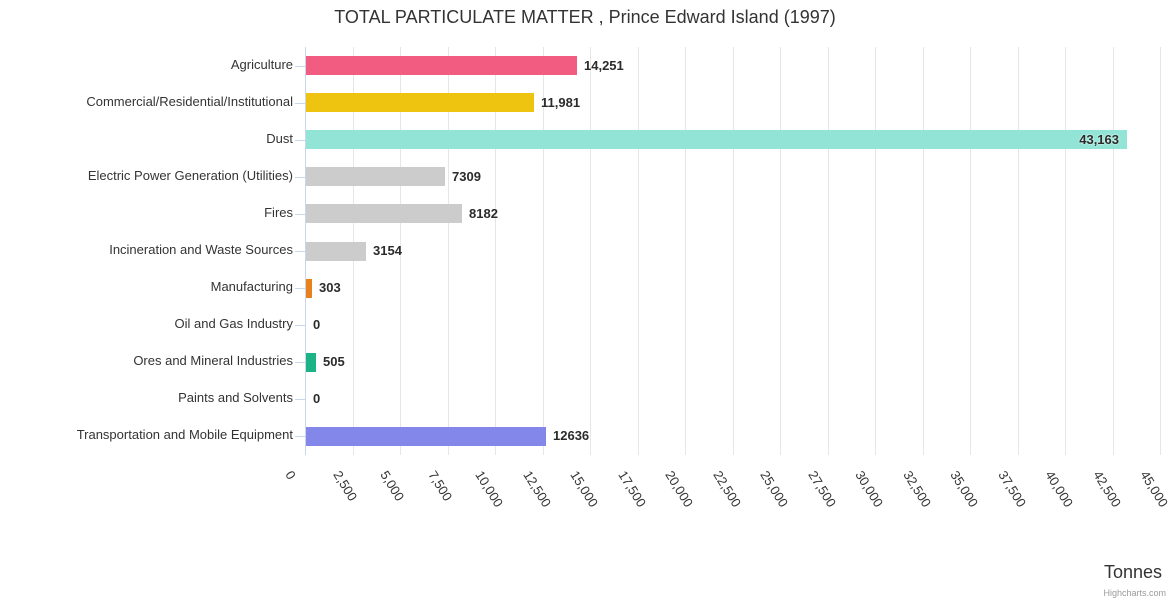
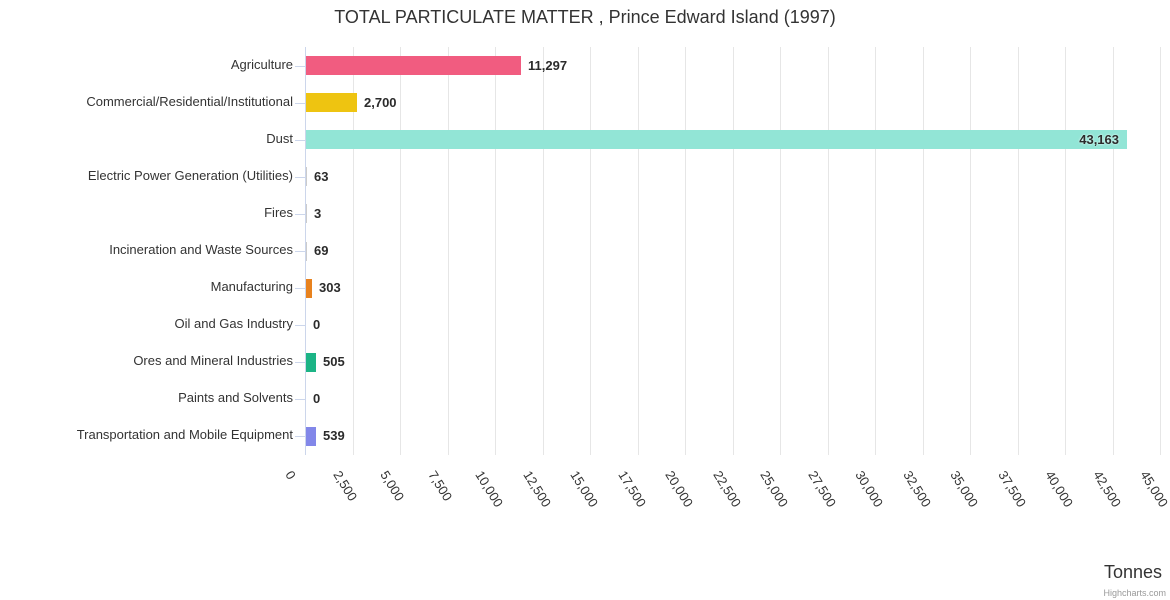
Agriculture: 14,251 -> 11,297
Commercial/Residential/Institutional: 11,981 -> 2,700
Electric Power Generation (Utilities): 7309 -> 63
Fires: 8182 -> 3
Incineration and Waste Sources: 3154 -> 69
Transportation and Mobile Equipment: 12636 -> 539
